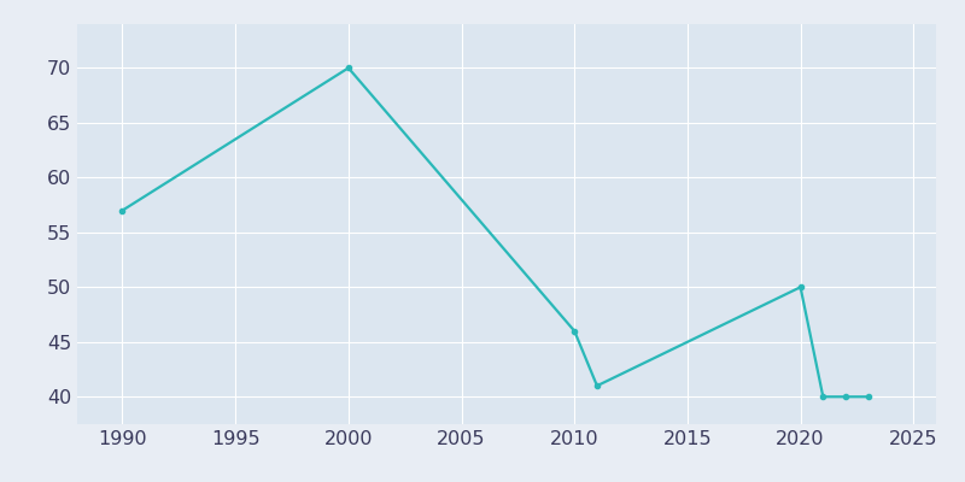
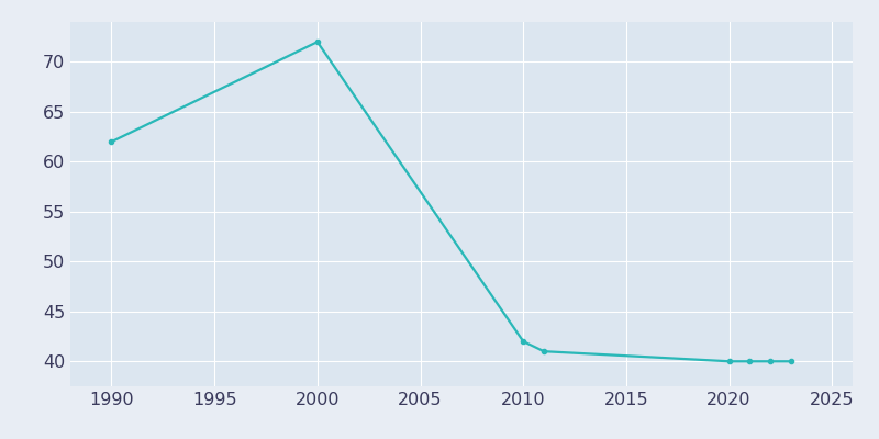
1990: 57 -> 62
2000: 70 -> 72
2010: 46 -> 42
2020: 50 -> 40
